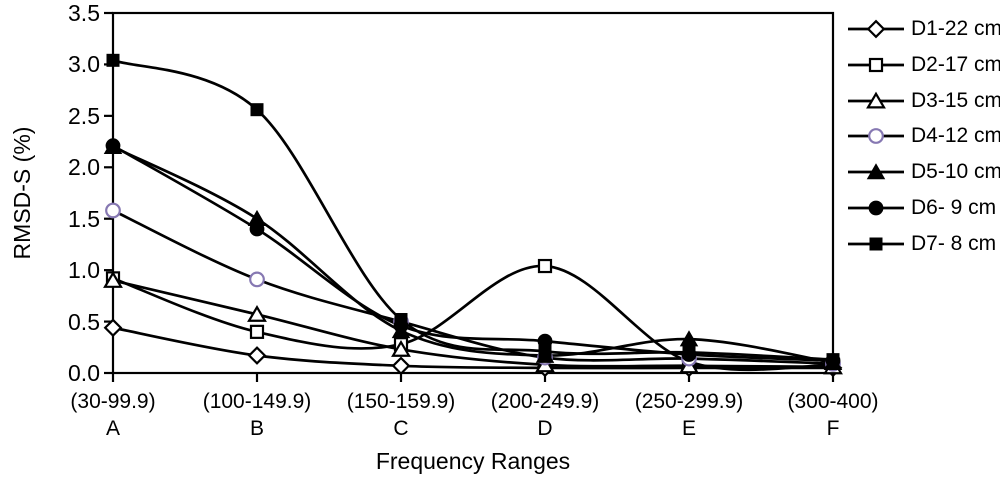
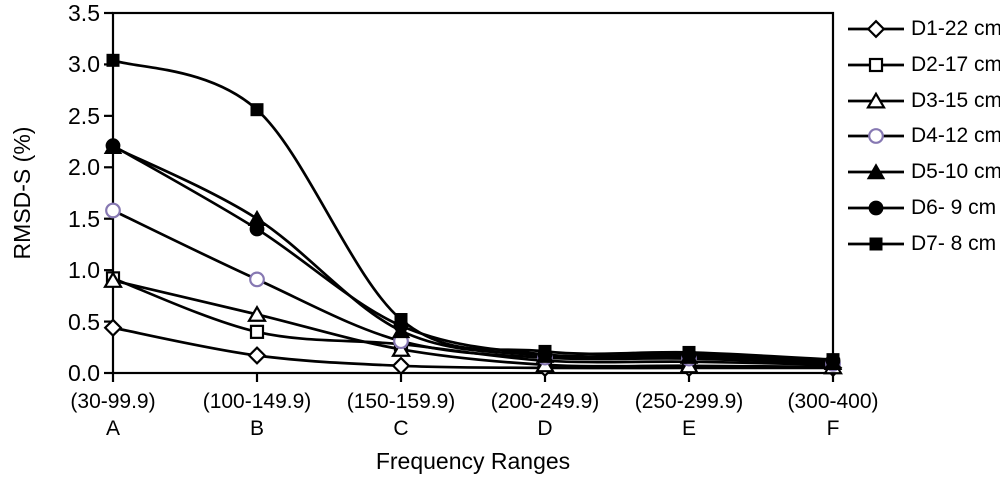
D4-12 cm/(150-159.9): 0.50 -> 0.31
D2-17 cm/(200-249.9): 1.04 -> 0.12
D6- 9 cm/(200-249.9): 0.31 -> 0.18
D5-10 cm/(250-299.9): 0.33 -> 0.16
